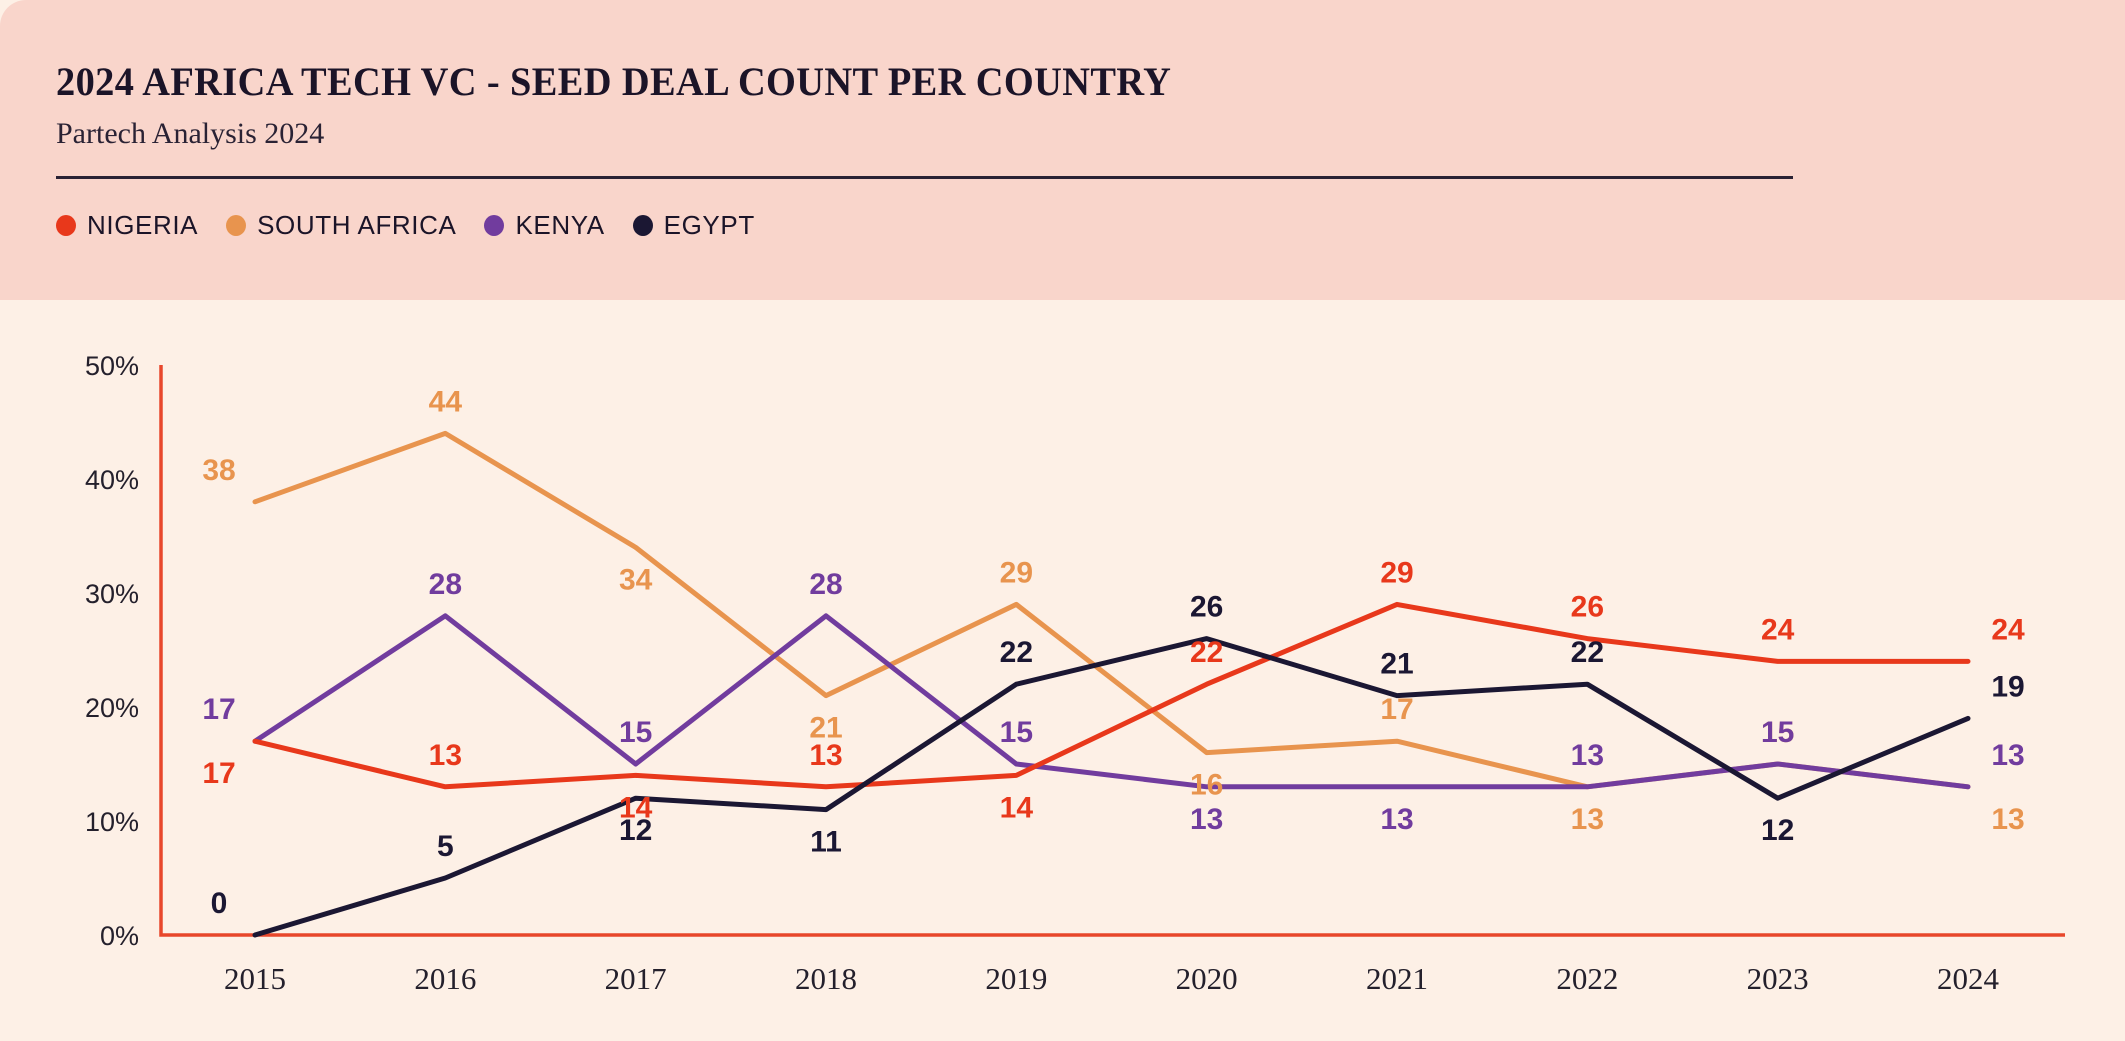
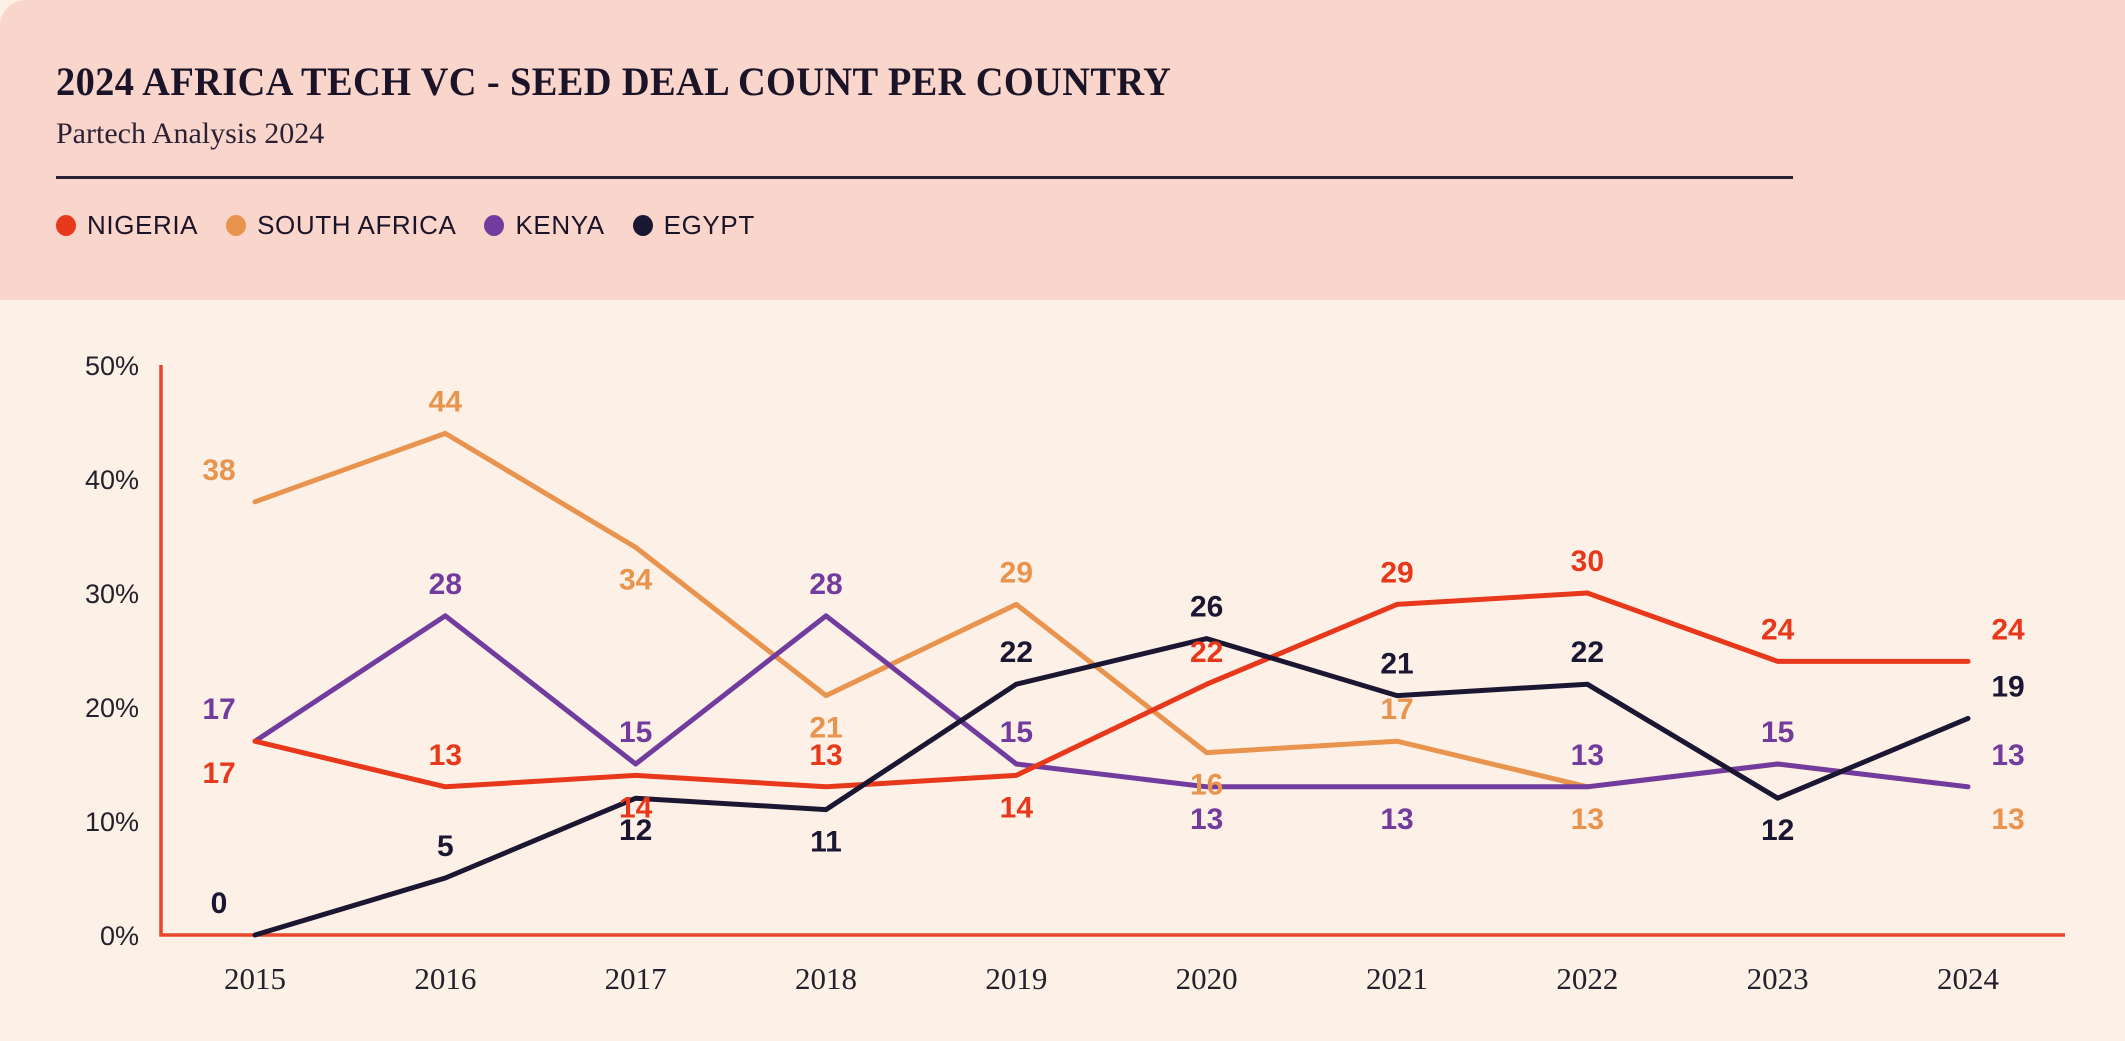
NIGERIA/2022: 26 -> 30
